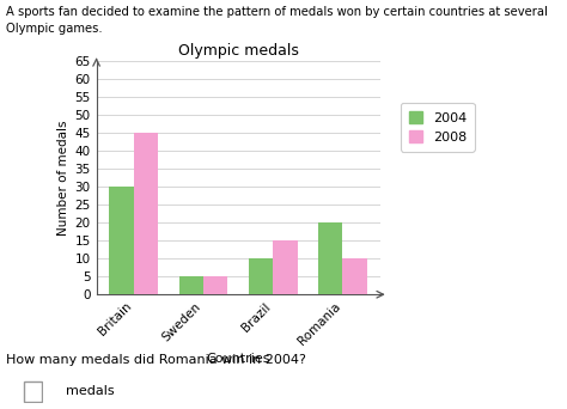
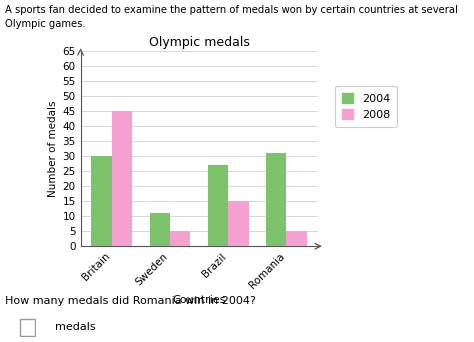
2004/Sweden: 5 -> 11
2004/Brazil: 10 -> 27
2004/Romania: 20 -> 31
2008/Romania: 10 -> 5
